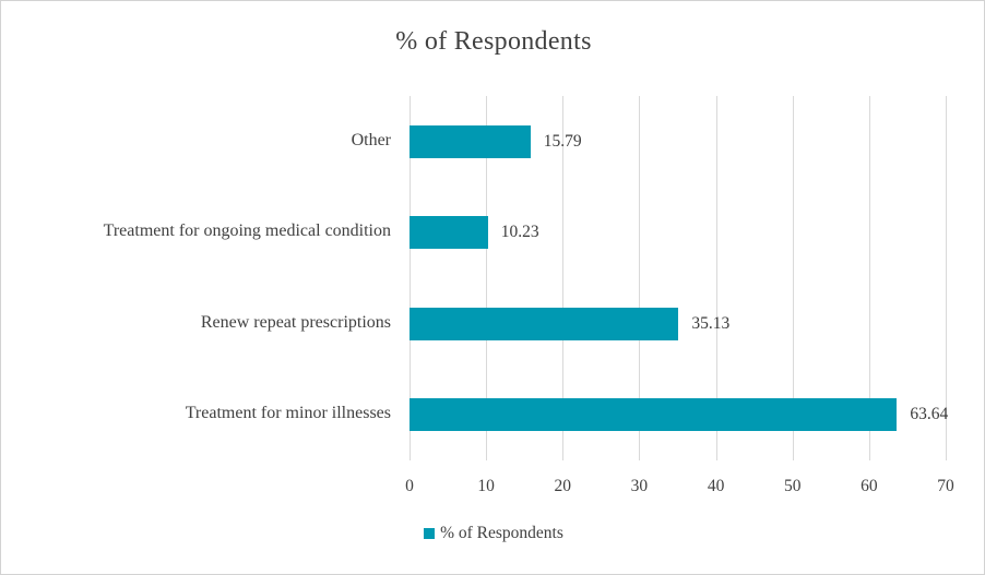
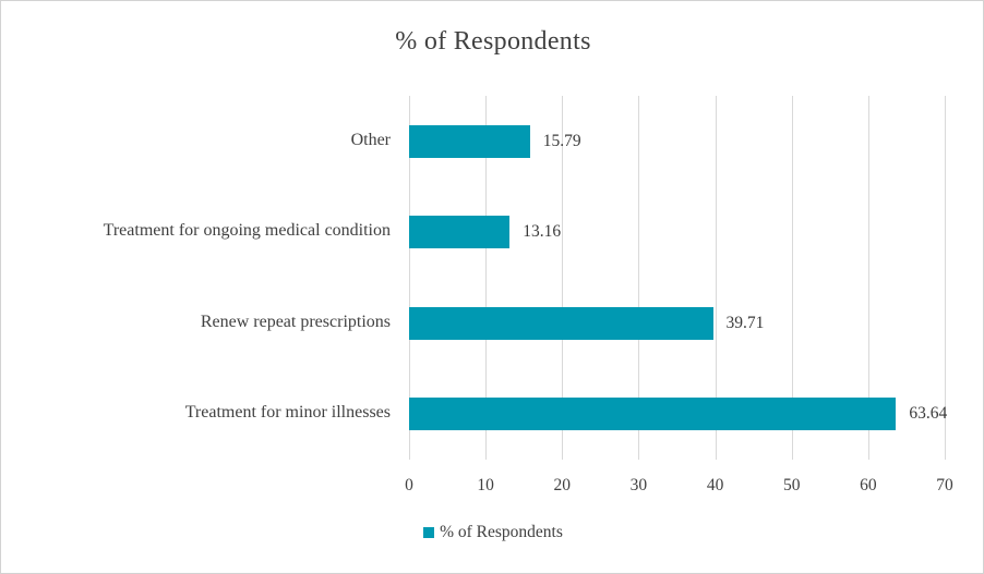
Treatment for ongoing medical condition: 10.23 -> 13.16
Renew repeat prescriptions: 35.13 -> 39.71
